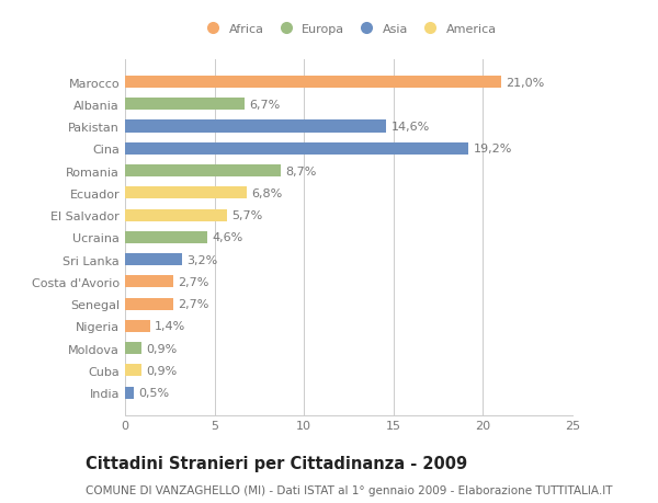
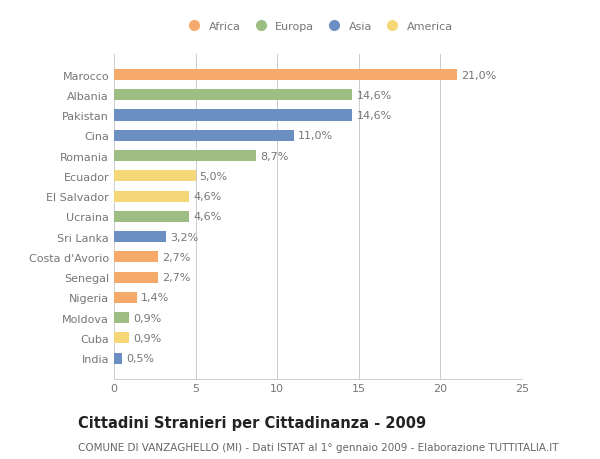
Albania: 6,7% -> 14,6%
Cina: 19,2% -> 11,0%
Ecuador: 6,8% -> 5,0%
El Salvador: 5,7% -> 4,6%
